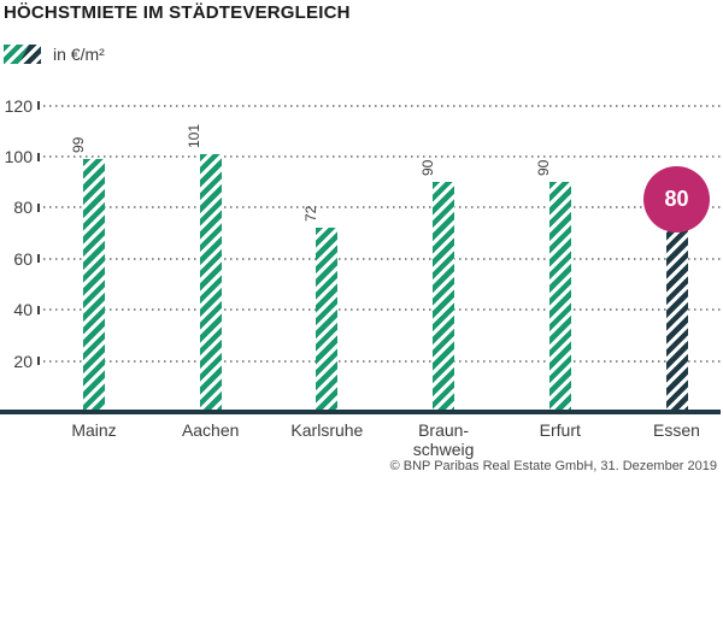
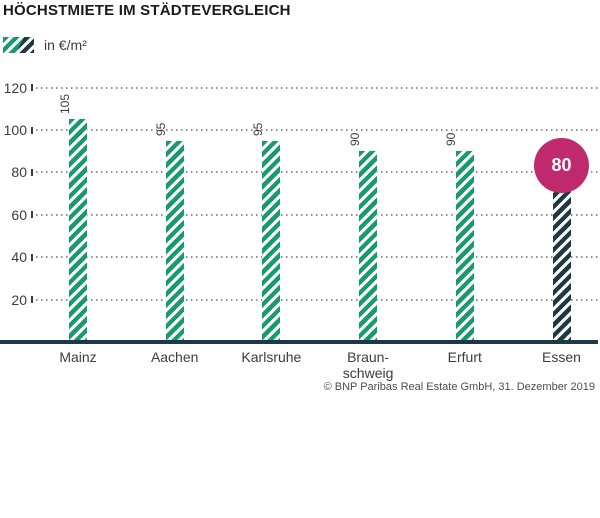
Mainz: 99 -> 105
Aachen: 101 -> 95
Karlsruhe: 72 -> 95
